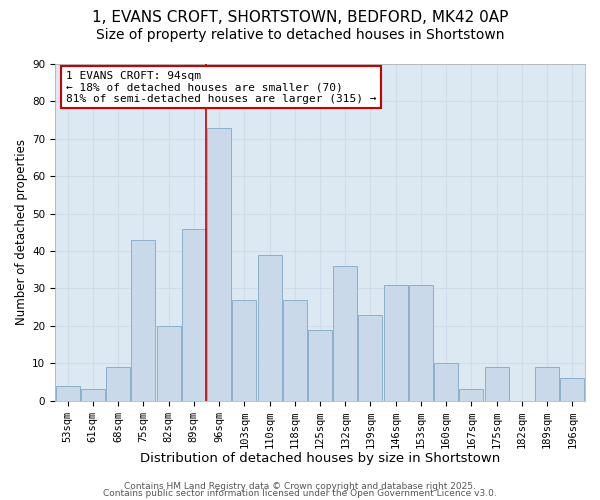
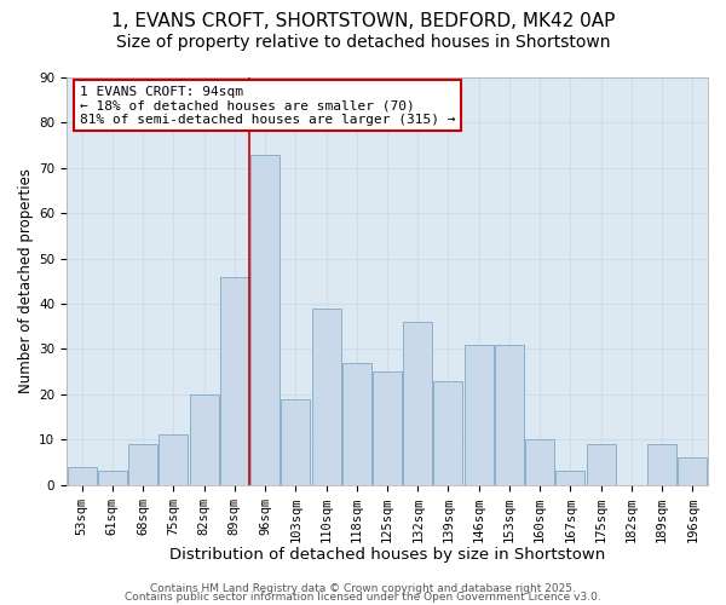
75sqm: 43 -> 11
103sqm: 27 -> 19
125sqm: 19 -> 25
